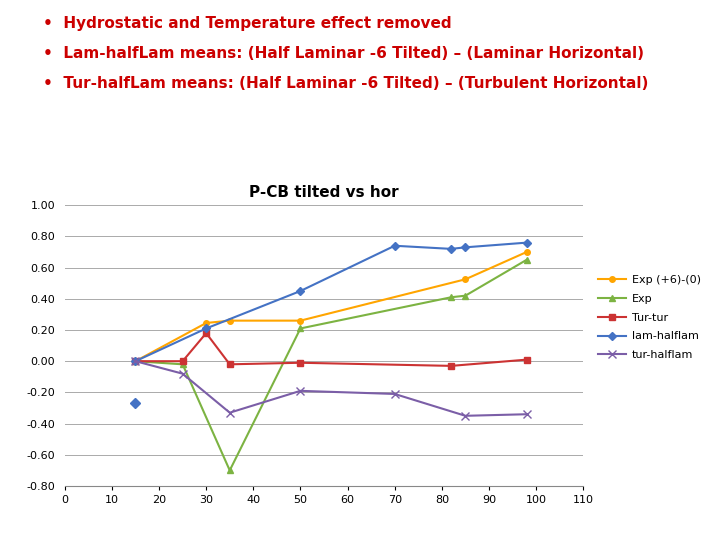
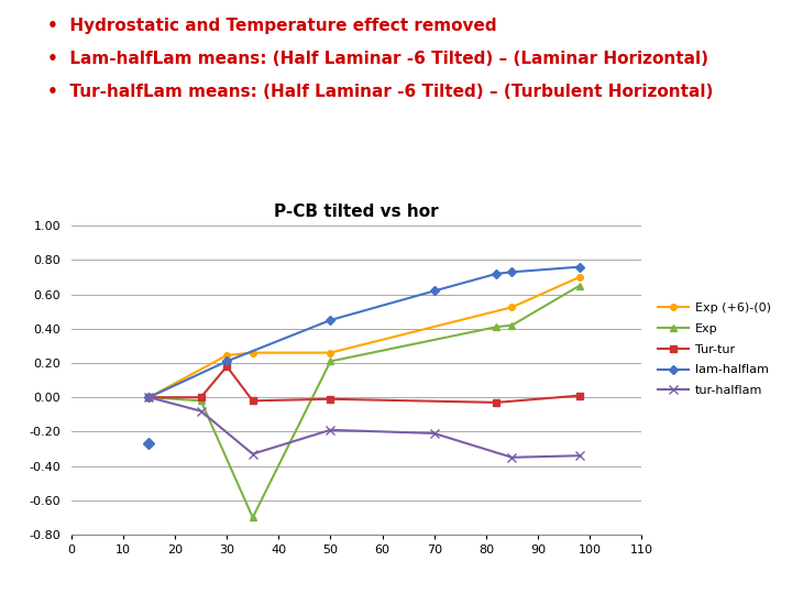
lam-halflam/70: 0.74 -> 0.62
